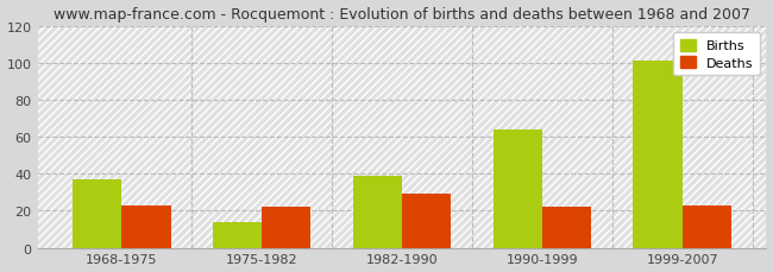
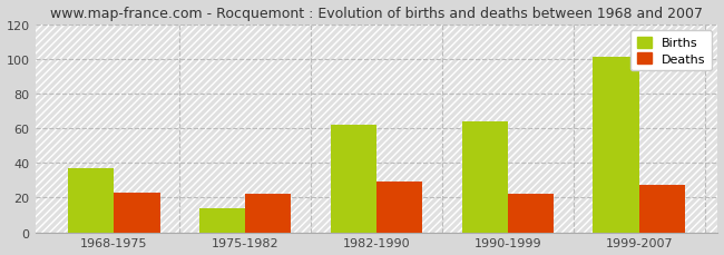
Births/1982-1990: 39 -> 62
Deaths/1999-2007: 23 -> 27
